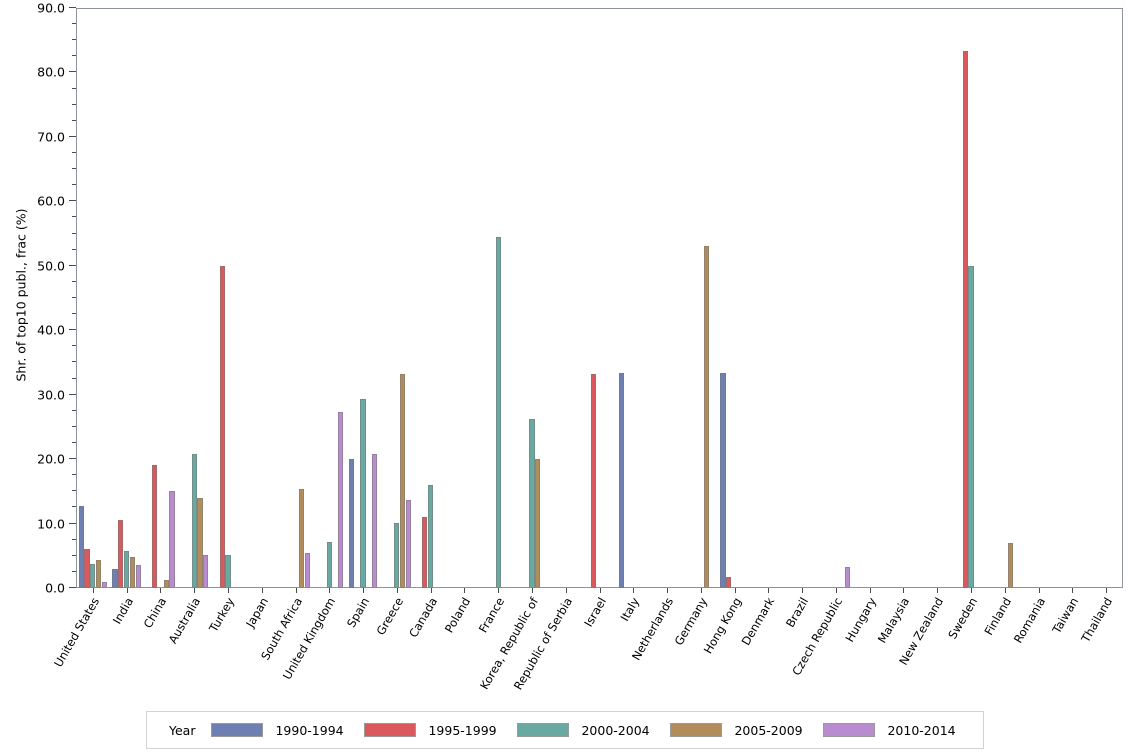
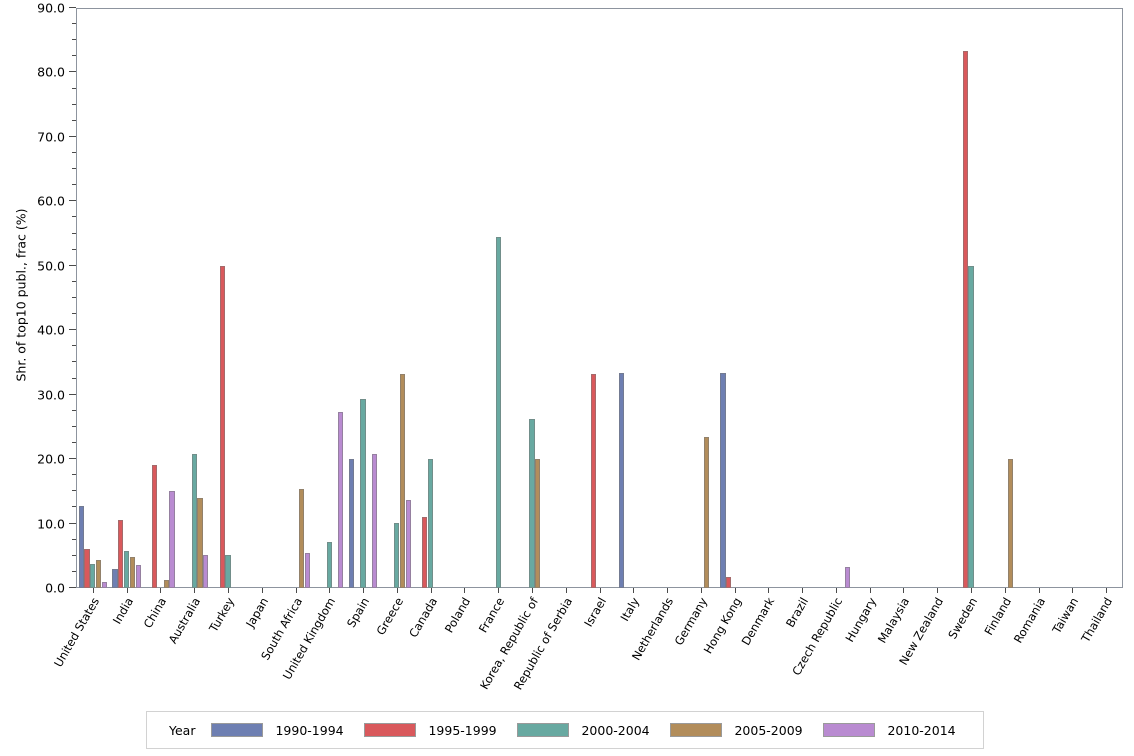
2000-2004/Canada: 16 -> 20
2005-2009/Germany: 53 -> 24
2005-2009/Finland: 7 -> 20
